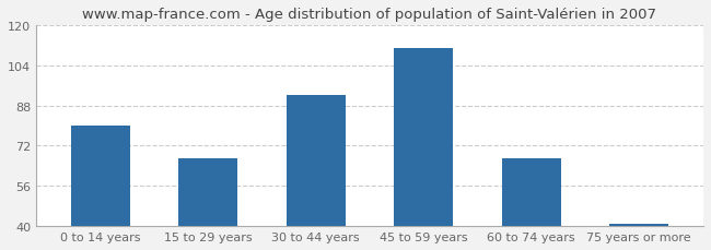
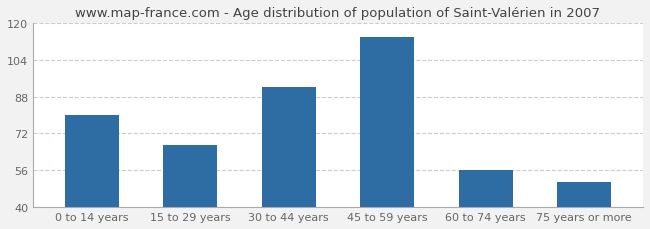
45 to 59 years: 111 -> 114
60 to 74 years: 67 -> 56
75 years or more: 41 -> 51
